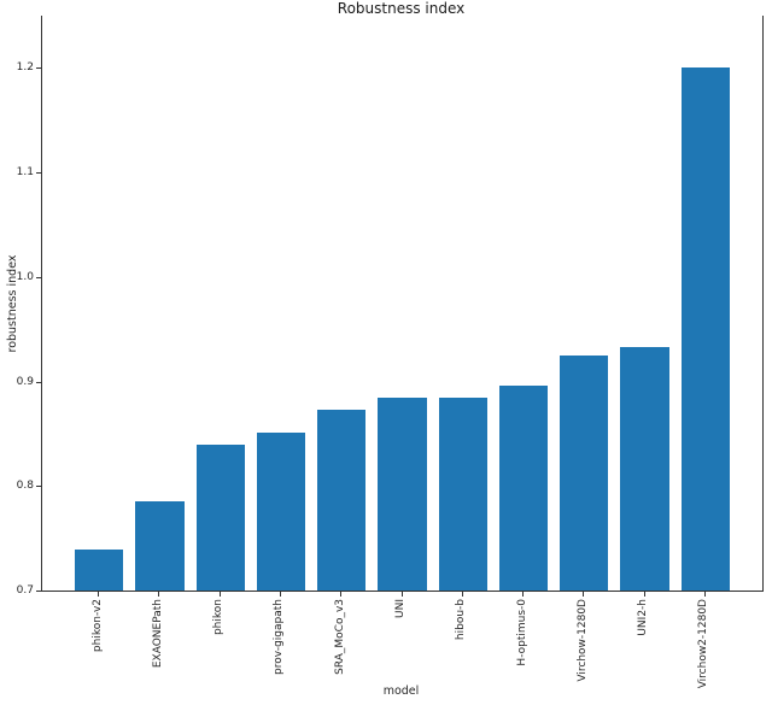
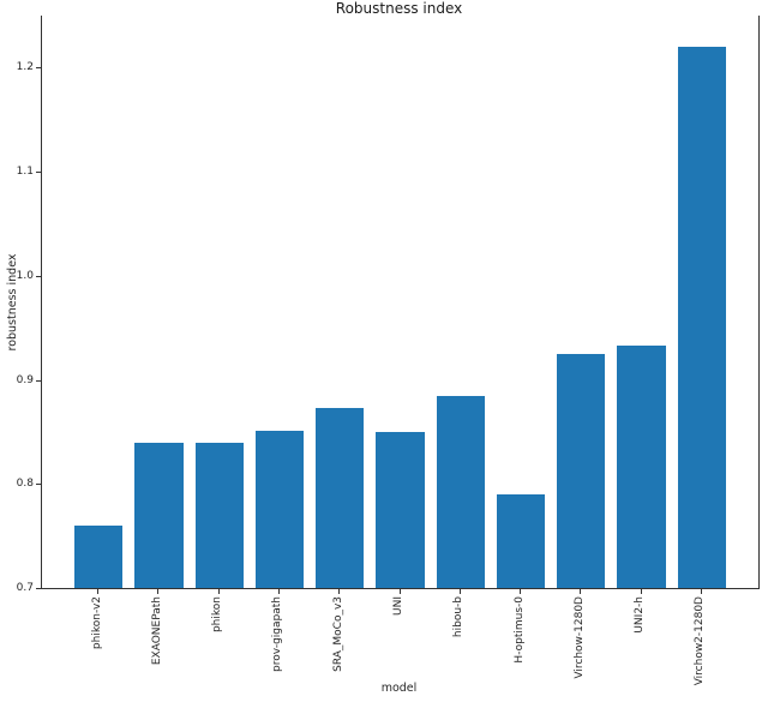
phikon-v2: 0.74 -> 0.76
EXAONEPath: 0.79 -> 0.84
UNI: 0.88 -> 0.85
H-optimus-0: 0.90 -> 0.79
Virchow2-1280D: 1.20 -> 1.22
